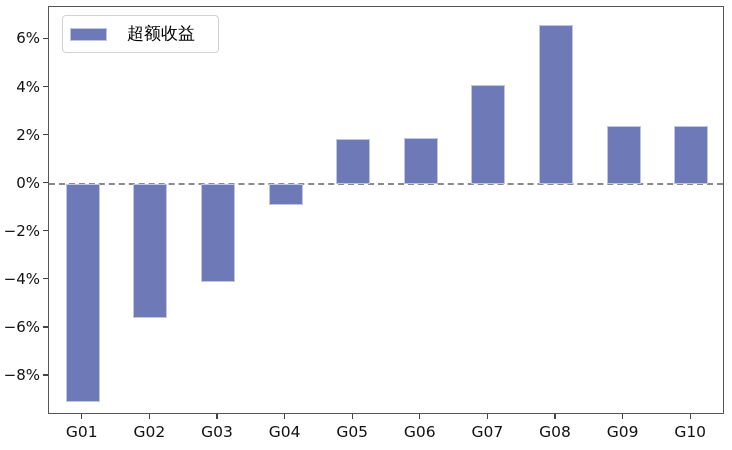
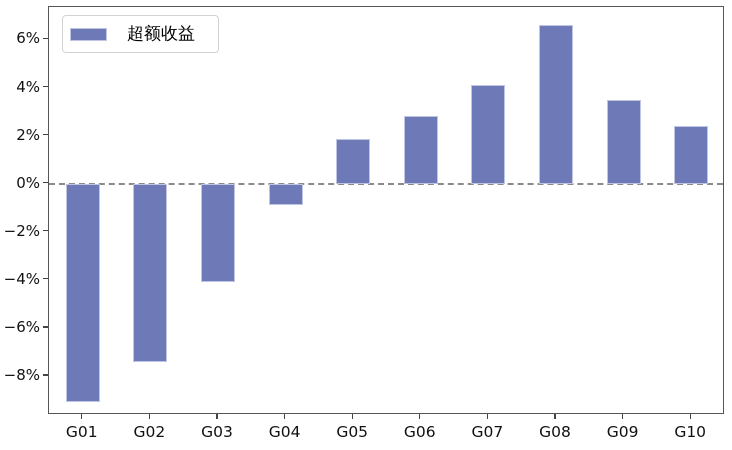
G02: -5.6% -> -7.4%
G06: 1.9% -> 2.8%
G09: 2.4% -> 3.5%
